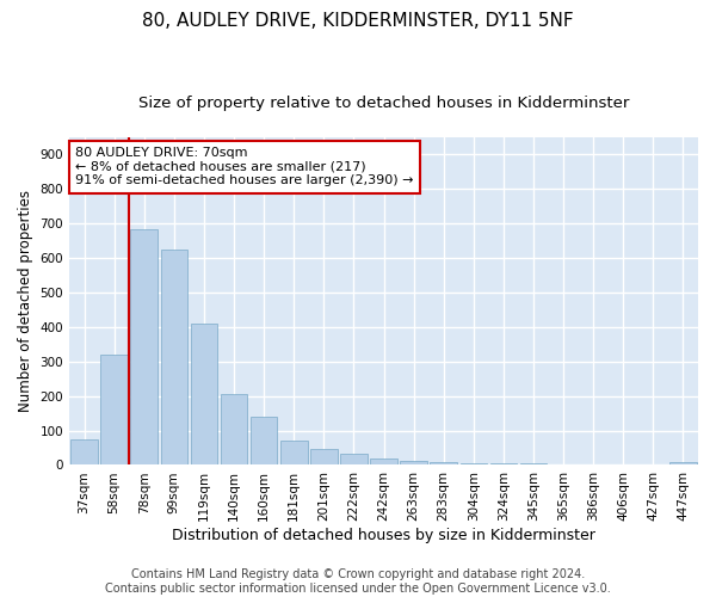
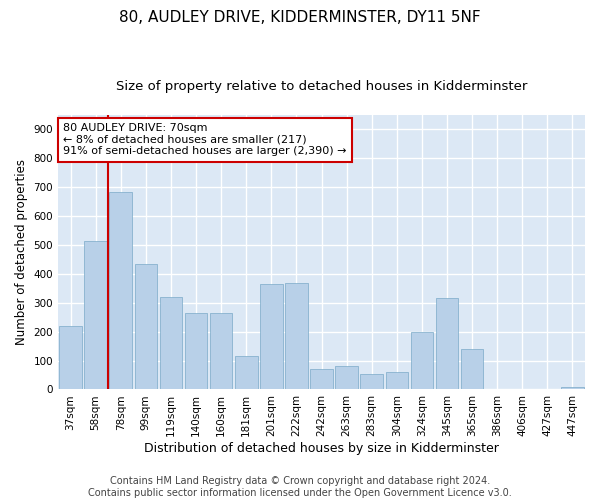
37sqm: 75 -> 220
58sqm: 320 -> 515
99sqm: 625 -> 435
119sqm: 410 -> 320
140sqm: 205 -> 265
160sqm: 140 -> 265
181sqm: 70 -> 115
201sqm: 45 -> 365
222sqm: 33 -> 370
242sqm: 20 -> 70
263sqm: 12 -> 80
283sqm: 10 -> 55
304sqm: 5 -> 60
324sqm: 5 -> 200
345sqm: 5 -> 315
365sqm: 2 -> 140
